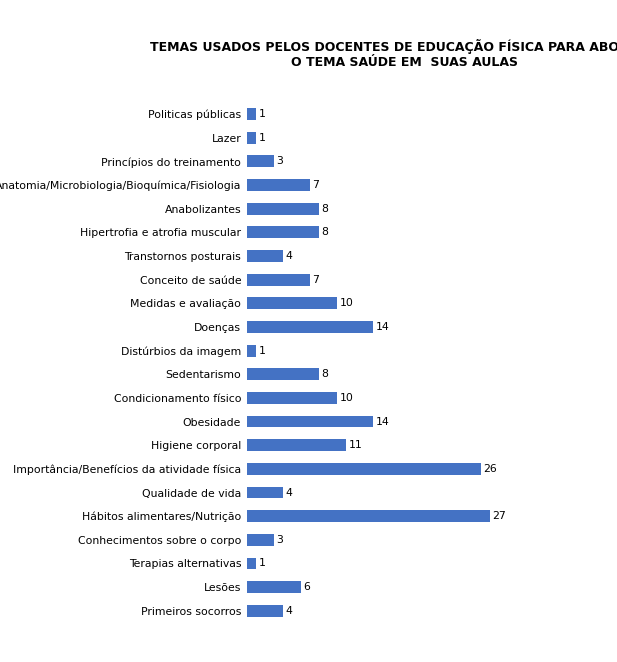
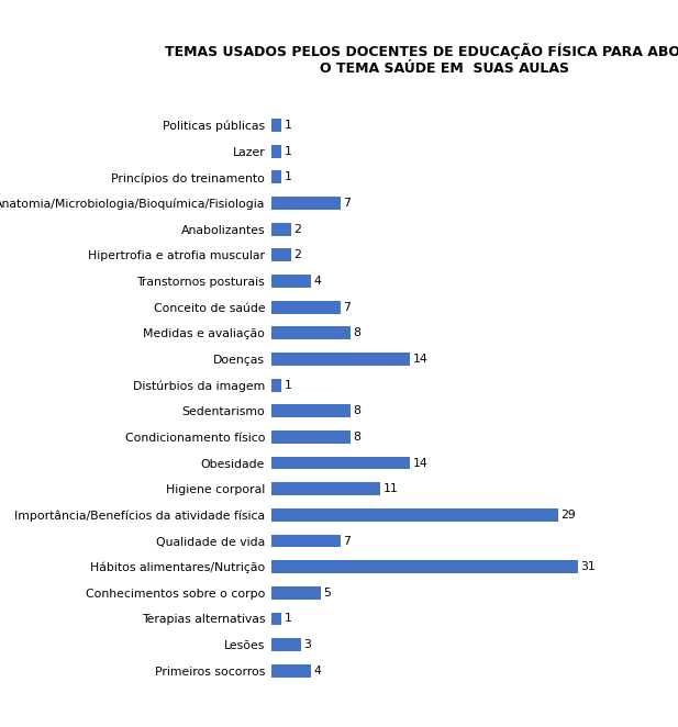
Princípios do treinamento: 3 -> 1
Anabolizantes: 8 -> 2
Hipertrofia e atrofia muscular: 8 -> 2
Medidas e avaliação: 10 -> 8
Condicionamento físico: 10 -> 8
Importância/Benefícios da atividade física: 26 -> 29
Qualidade de vida: 4 -> 7
Hábitos alimentares/Nutrição: 27 -> 31
Conhecimentos sobre o corpo: 3 -> 5
Lesões: 6 -> 3
